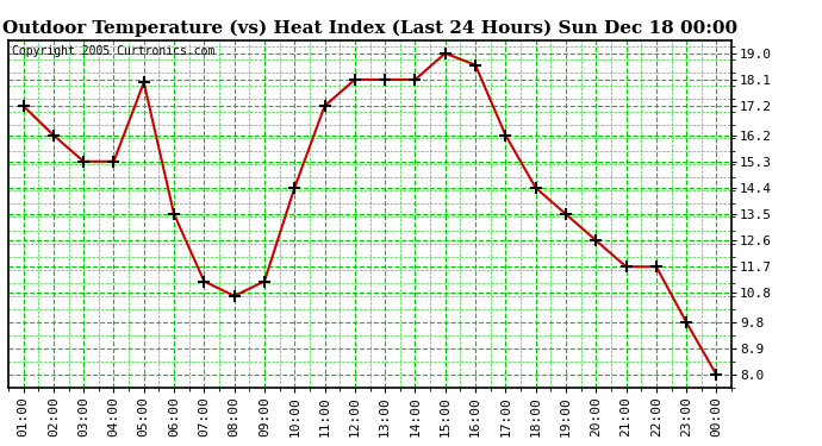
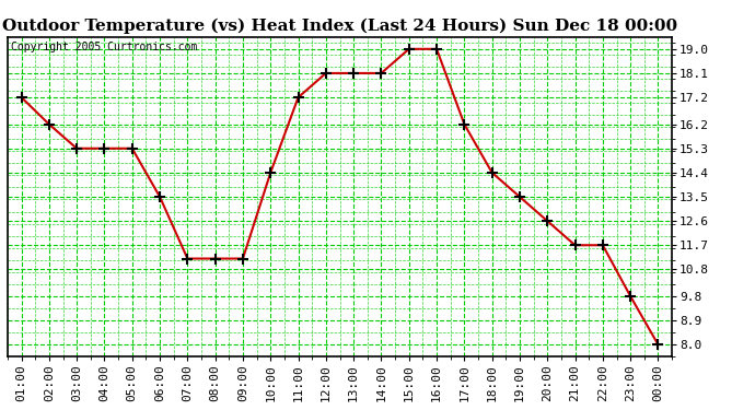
05:00: 18.0 -> 15.3
08:00: 10.7 -> 11.2
16:00: 18.6 -> 19.0
